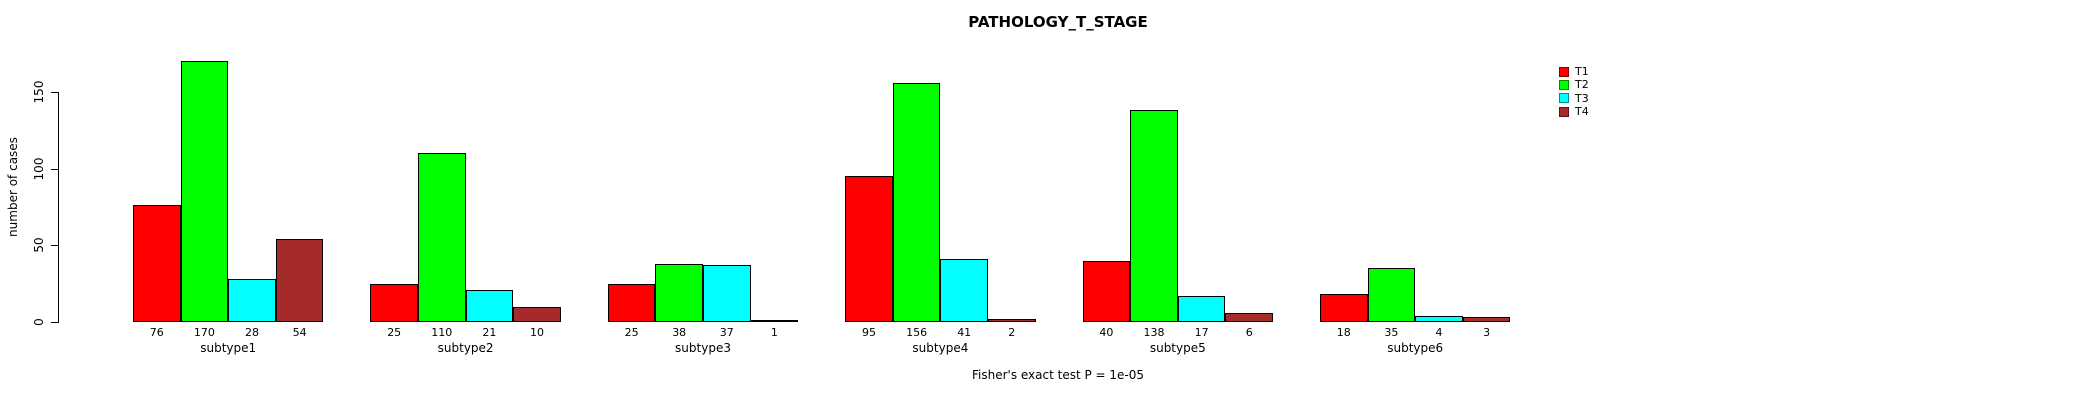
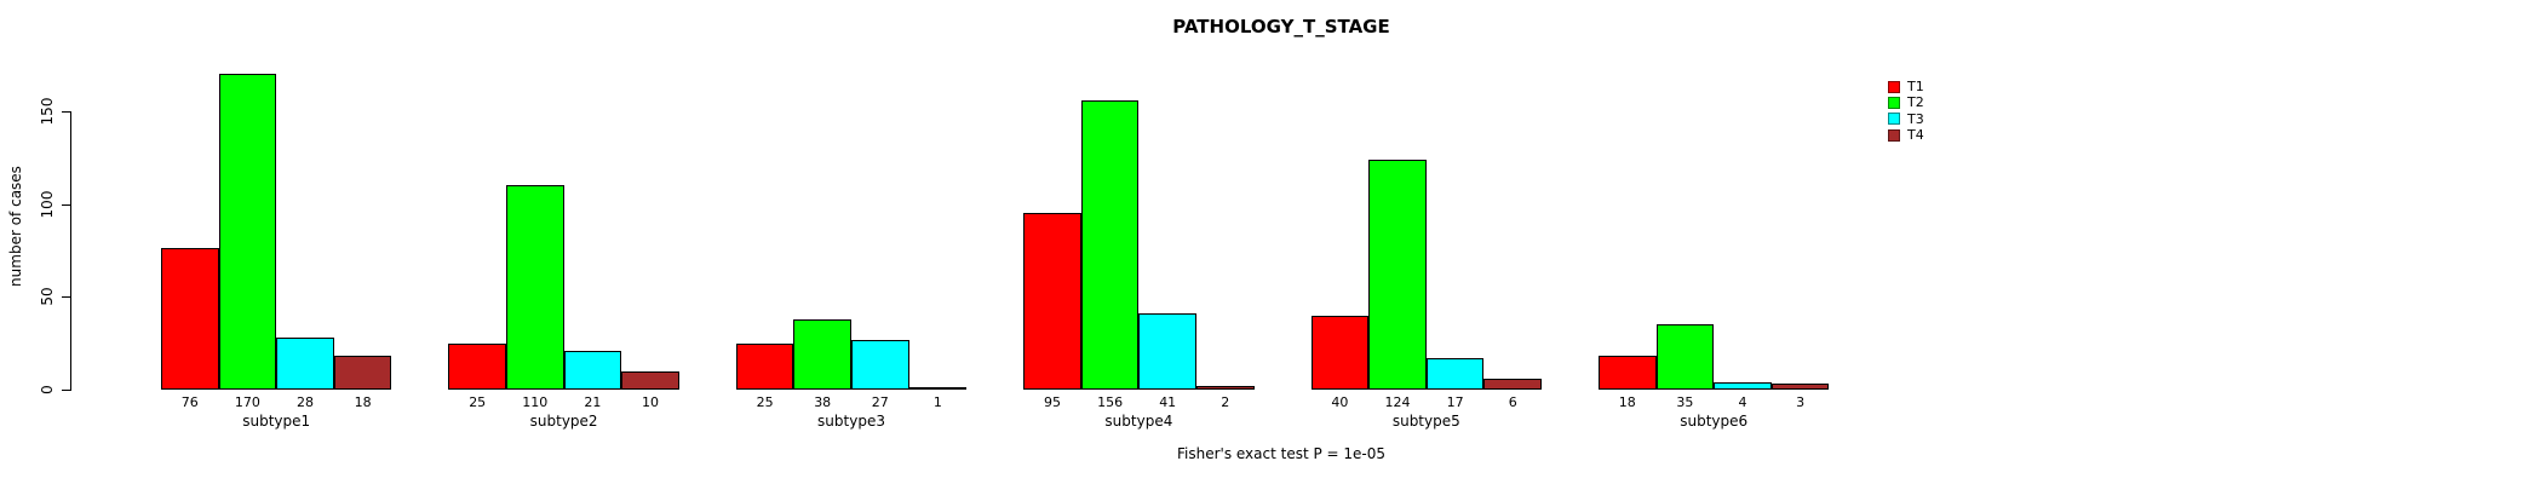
T4/subtype1: 54 -> 18
T3/subtype3: 37 -> 27
T2/subtype5: 138 -> 124
